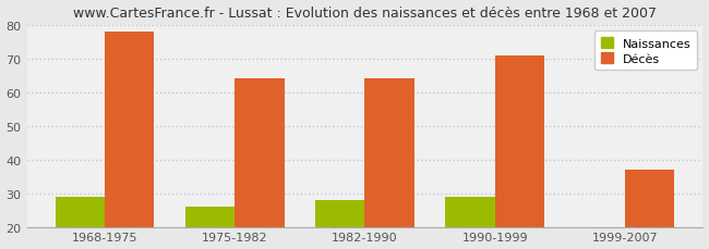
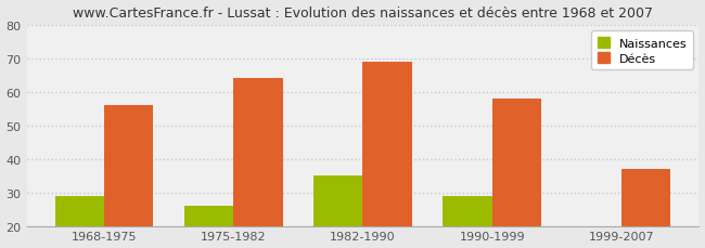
Décès/1968-1975: 78 -> 56
Naissances/1982-1990: 28 -> 35
Décès/1982-1990: 64 -> 69
Décès/1990-1999: 71 -> 58
